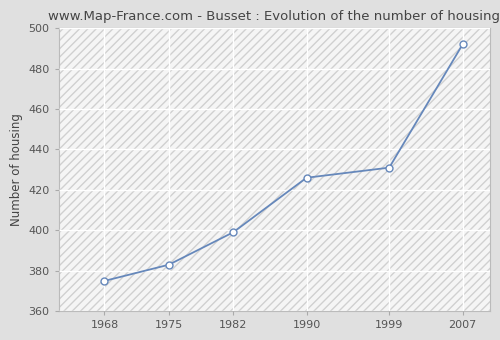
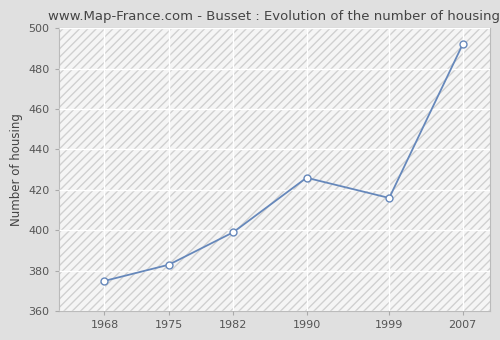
1999: 431 -> 416
